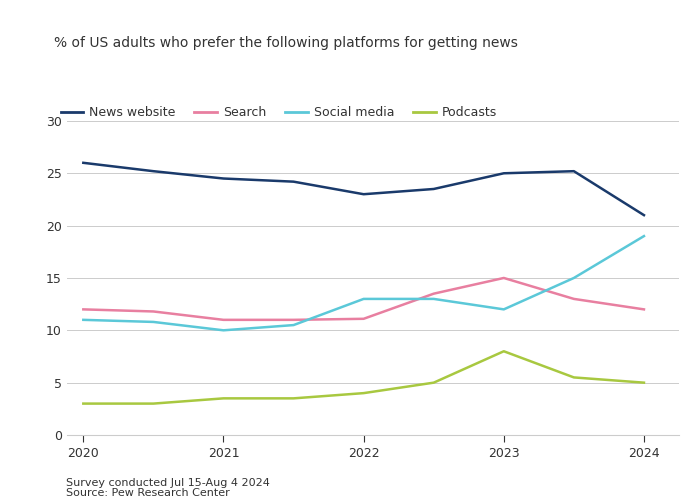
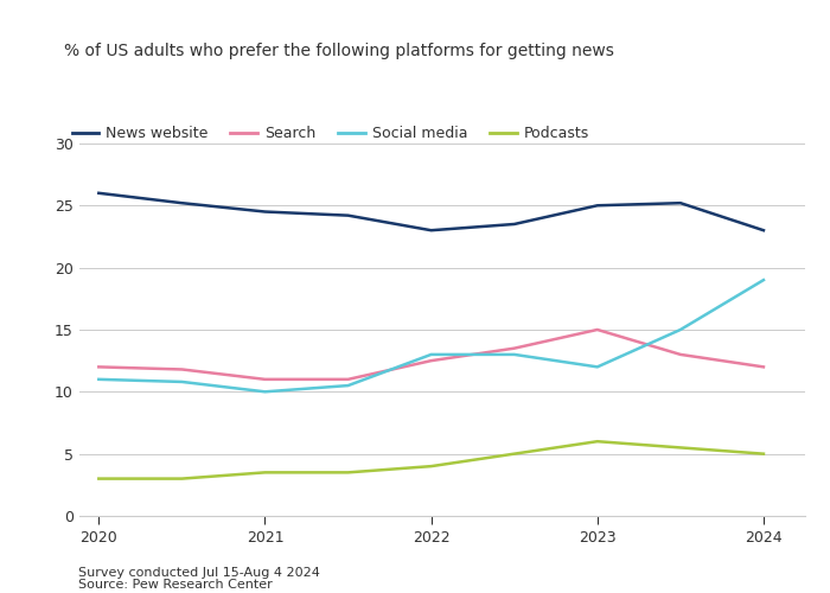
Search/2022: 11.1 -> 12.5
Podcasts/2023: 8.0 -> 6.0
News website/2024: 21.0 -> 23.0
